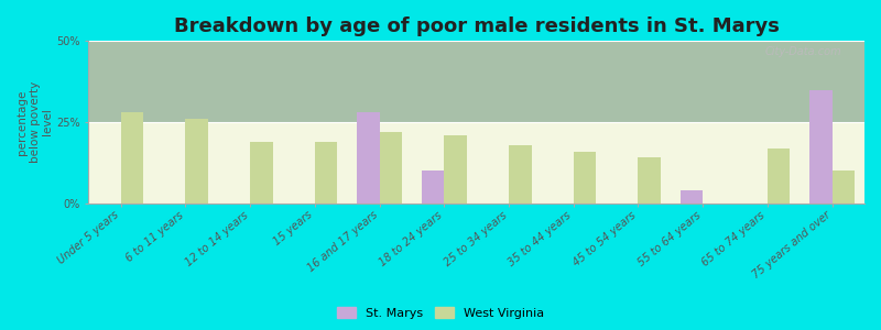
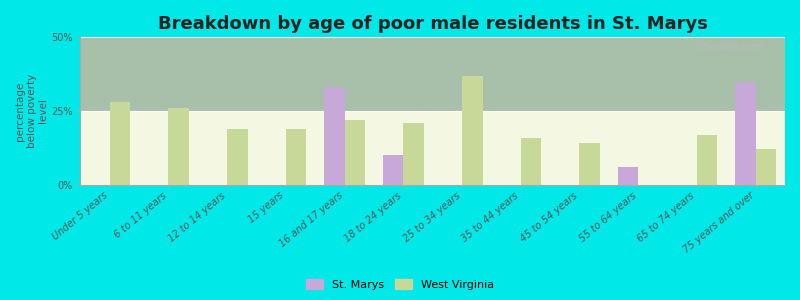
St. Marys/16 and 17 years: 28% -> 33%
West Virginia/25 to 34 years: 18% -> 37%
St. Marys/55 to 64 years: 4% -> 6%
West Virginia/75 years and over: 10% -> 12%
